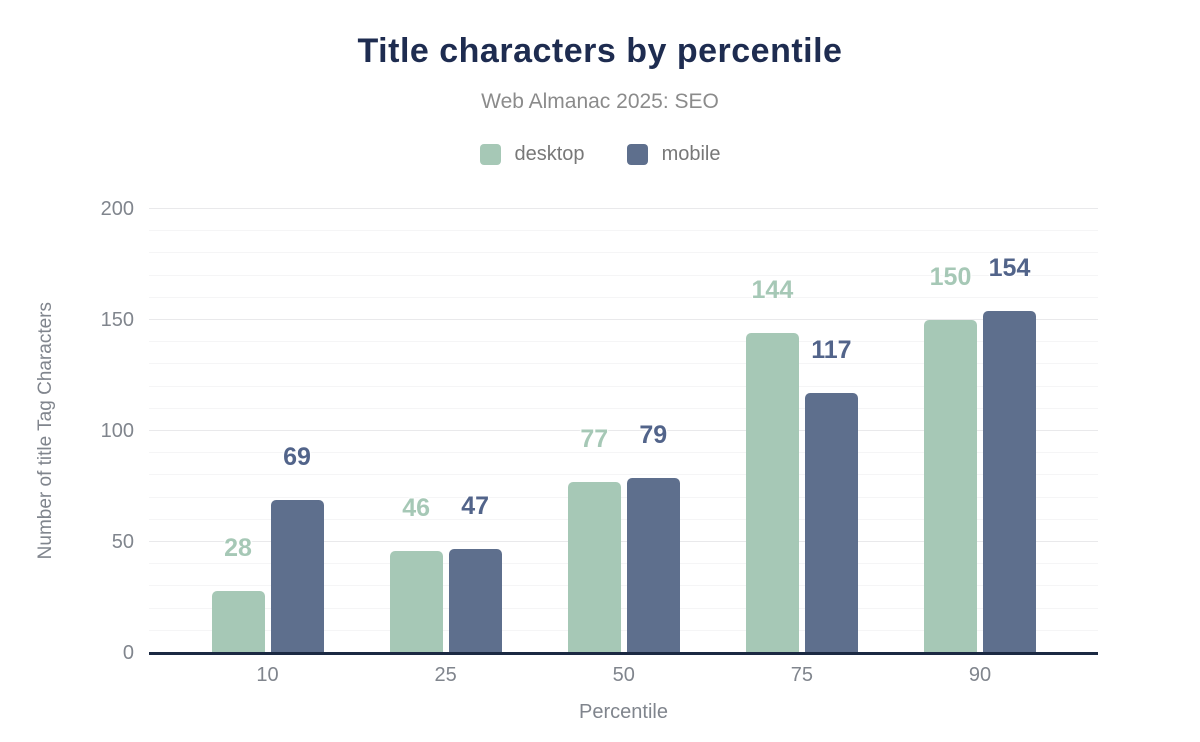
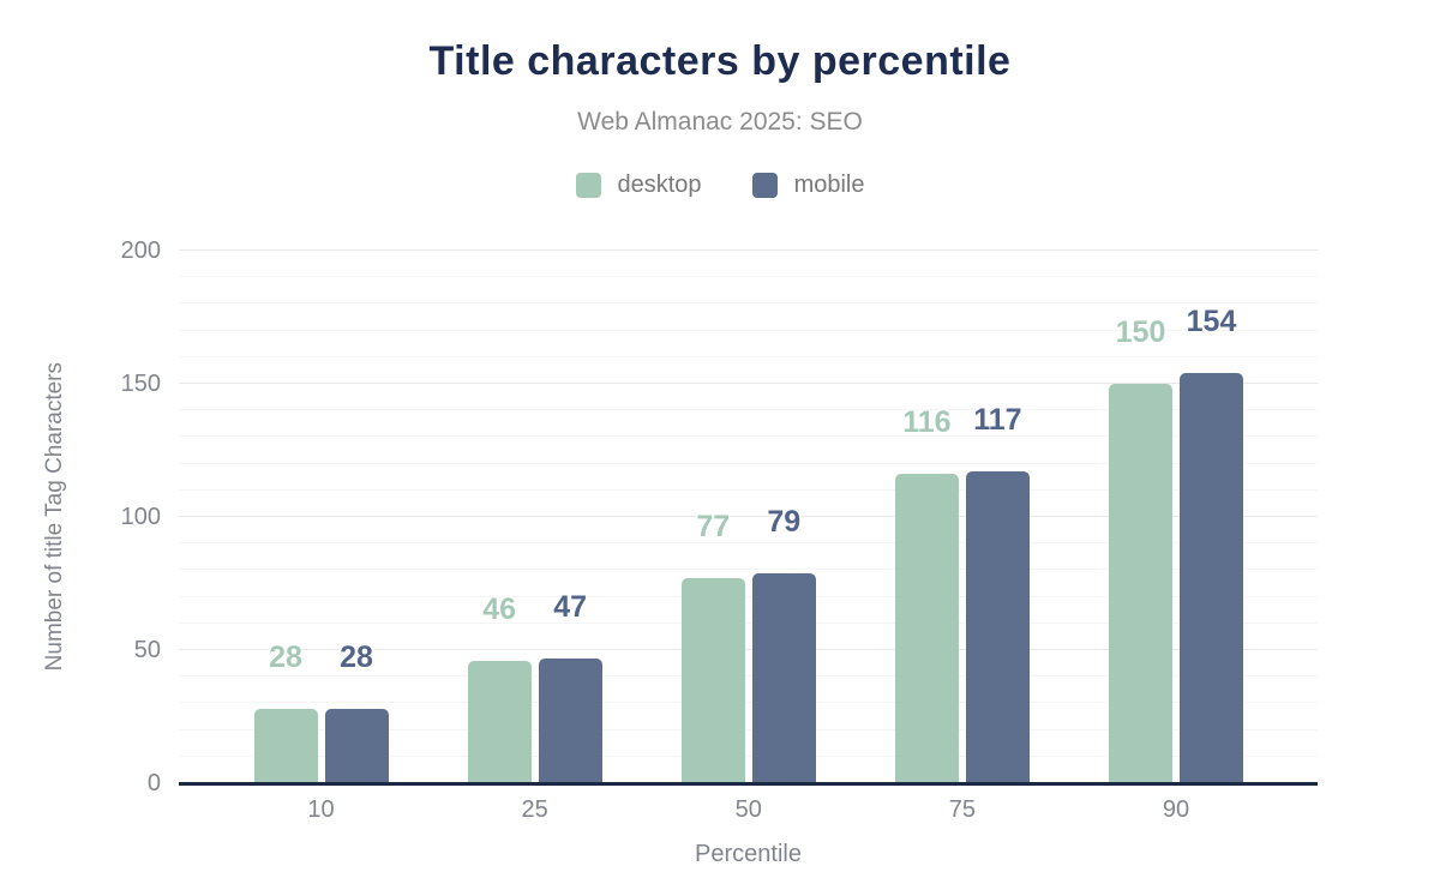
mobile/10: 69 -> 28
desktop/75: 144 -> 116
